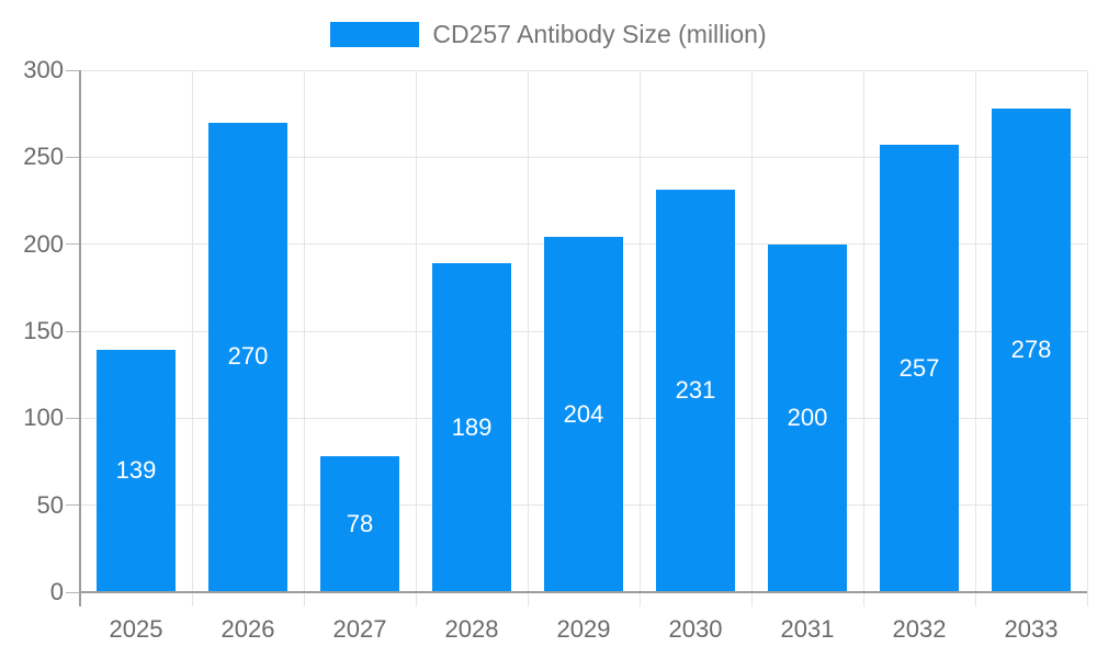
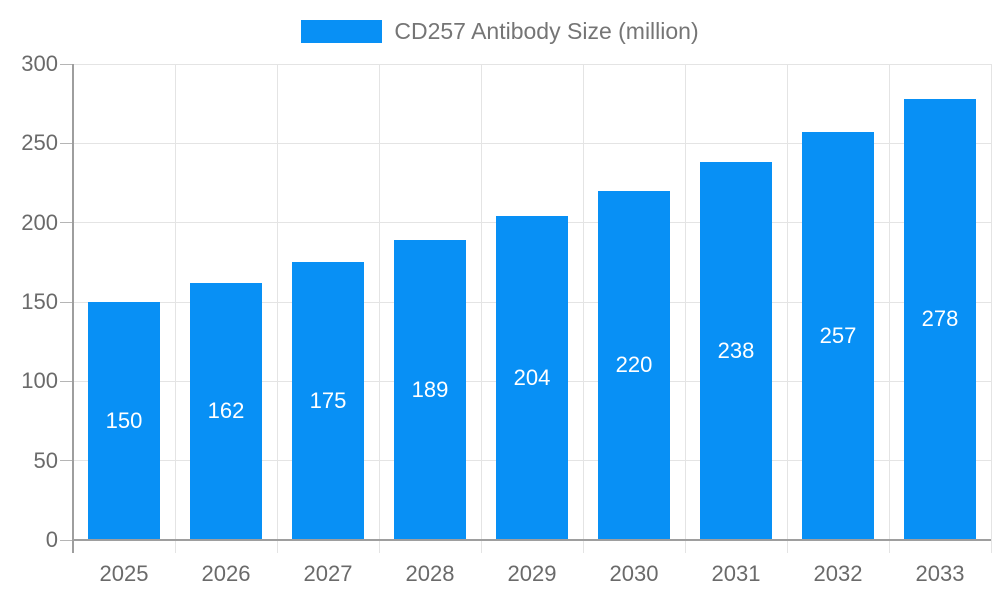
2025: 139 -> 150
2026: 270 -> 162
2027: 78 -> 175
2030: 231 -> 220
2031: 200 -> 238
